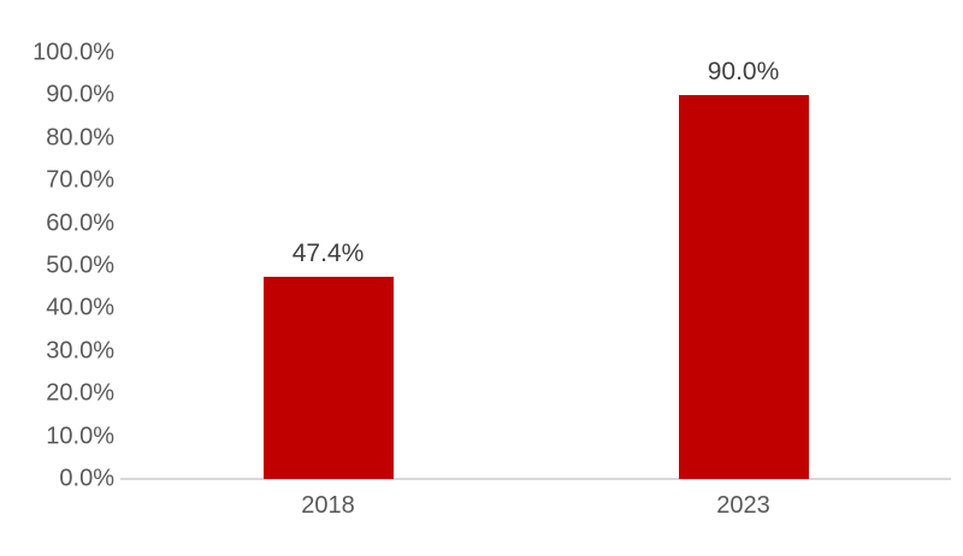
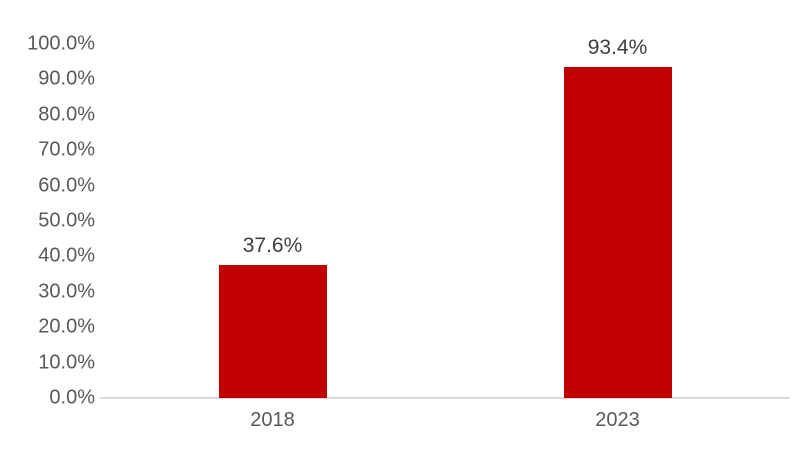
2018: 47.4% -> 37.6%
2023: 90.0% -> 93.4%
